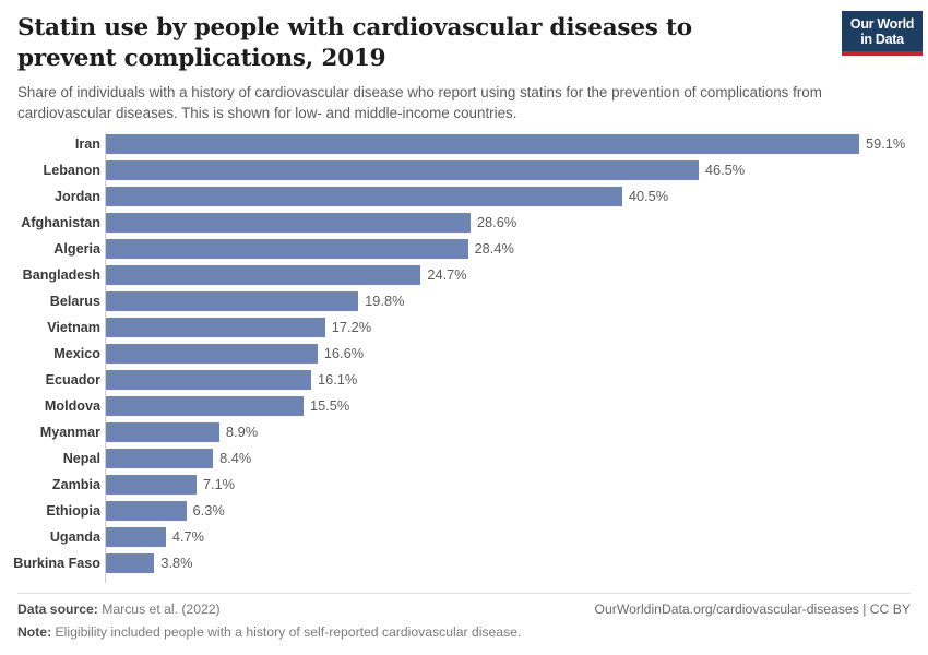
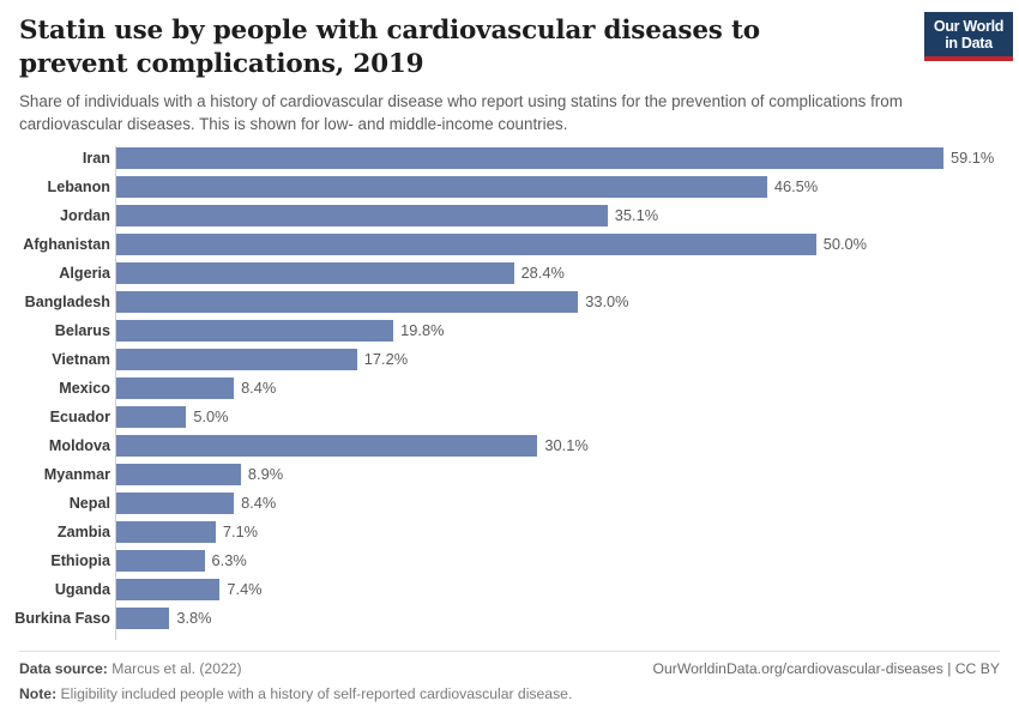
Jordan: 40.5% -> 35.1%
Afghanistan: 28.6% -> 50.0%
Bangladesh: 24.7% -> 33.0%
Mexico: 16.6% -> 8.4%
Ecuador: 16.1% -> 5.0%
Moldova: 15.5% -> 30.1%
Uganda: 4.7% -> 7.4%
